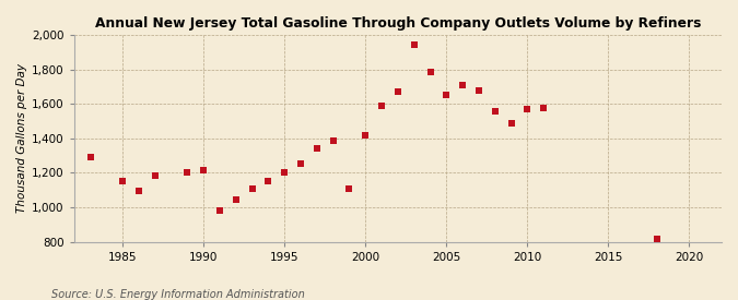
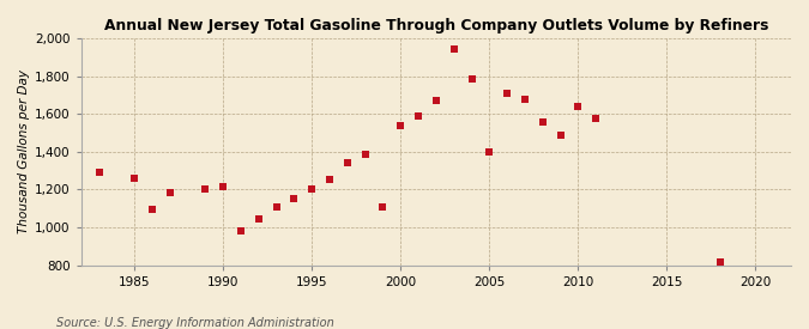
1985: 1,150 -> 1,260
2000: 1,420 -> 1,540
2005: 1,650 -> 1,400
2010: 1,570 -> 1,640
